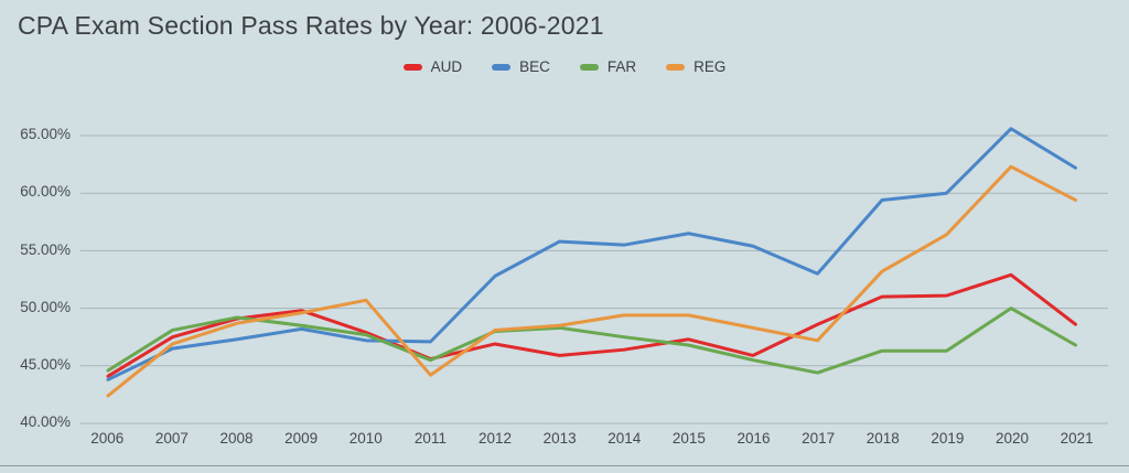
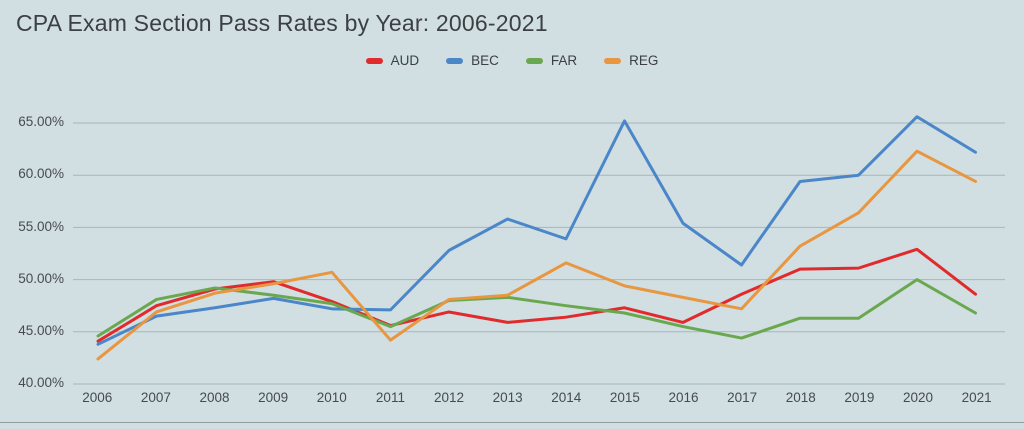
BEC/2014: 55.5% -> 53.9%
REG/2014: 49.4% -> 51.6%
BEC/2015: 56.5% -> 65.2%
BEC/2017: 53.0% -> 51.4%
